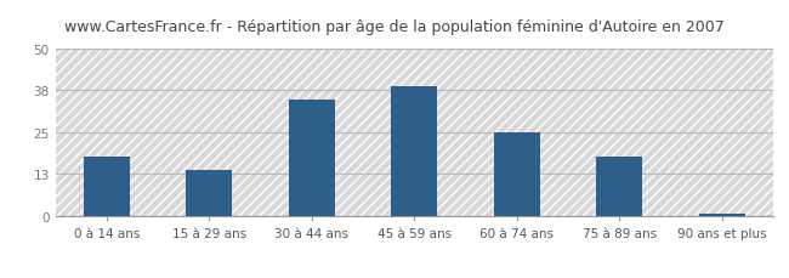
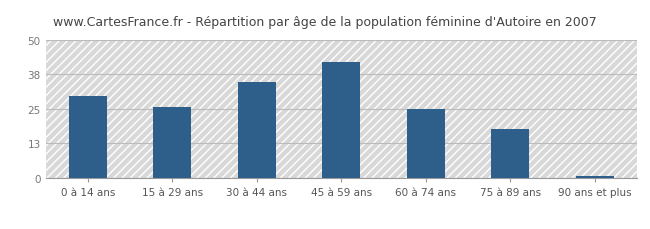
0 à 14 ans: 18 -> 30
15 à 29 ans: 14 -> 26
45 à 59 ans: 39 -> 42
